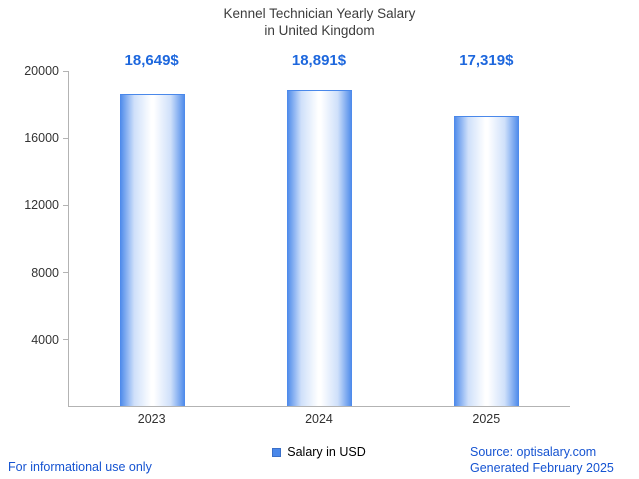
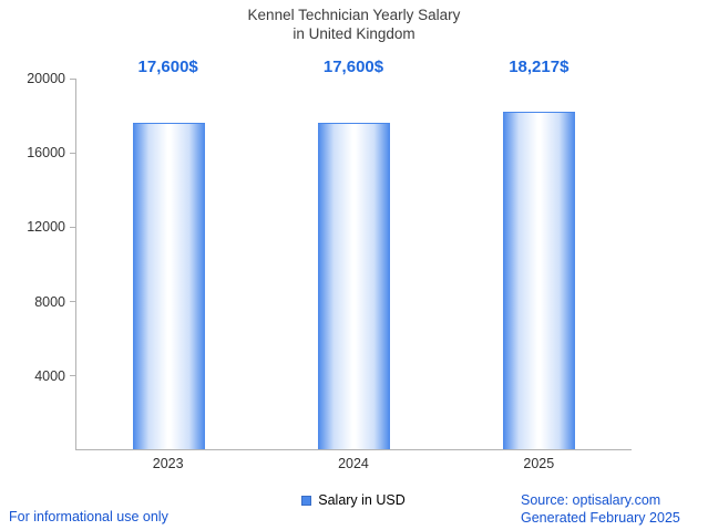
2023: 18,649 -> 17,600
2024: 18,891 -> 17,600
2025: 17,319 -> 18,217
